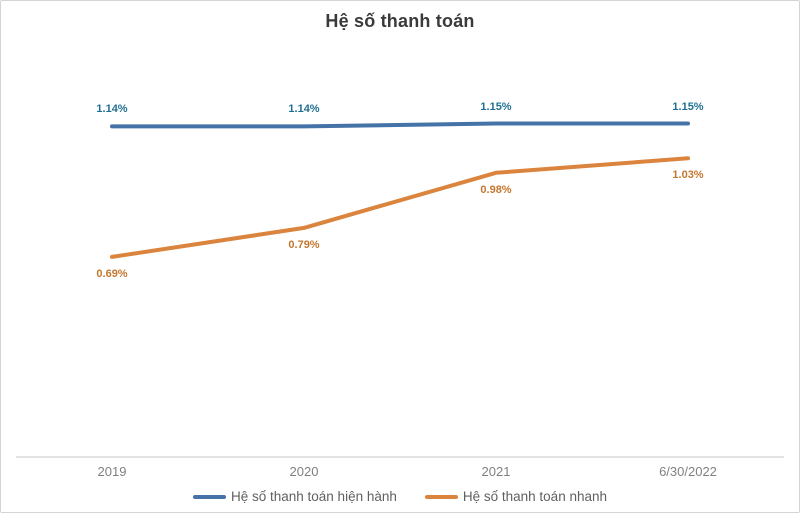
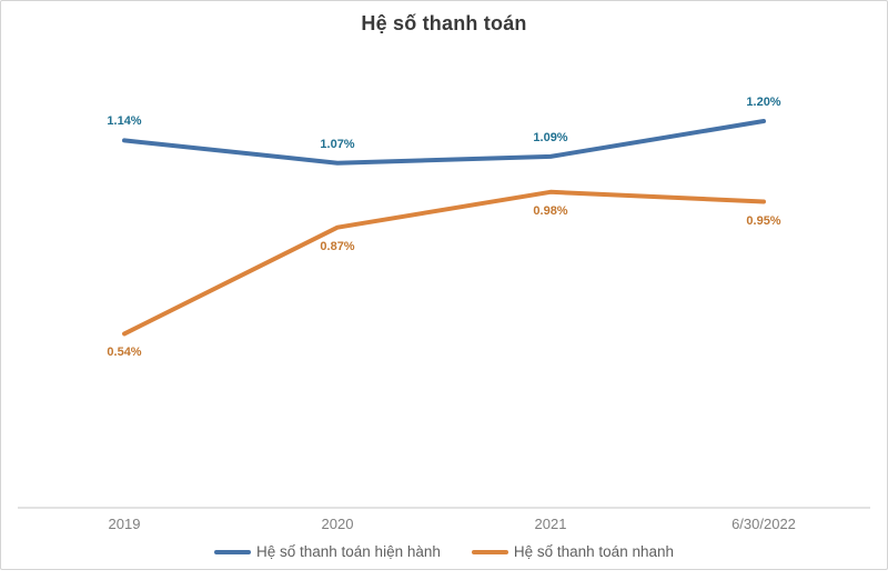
Hệ số thanh toán nhanh/2019: 0.69% -> 0.54%
Hệ số thanh toán hiện hành/2020: 1.14% -> 1.07%
Hệ số thanh toán nhanh/2020: 0.79% -> 0.87%
Hệ số thanh toán hiện hành/2021: 1.15% -> 1.09%
Hệ số thanh toán hiện hành/6/30/2022: 1.15% -> 1.20%
Hệ số thanh toán nhanh/6/30/2022: 1.03% -> 0.95%
